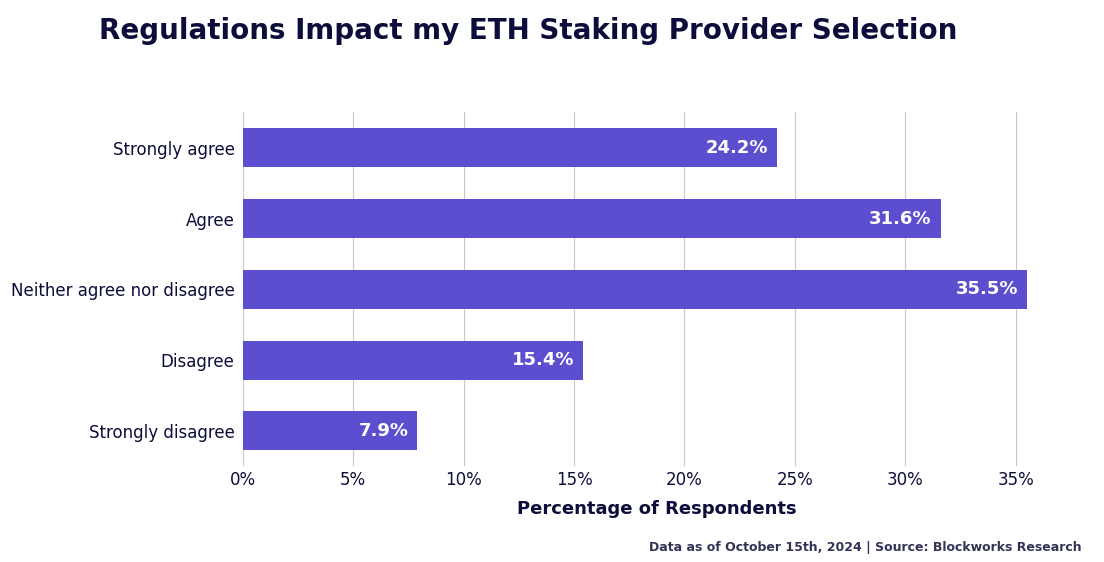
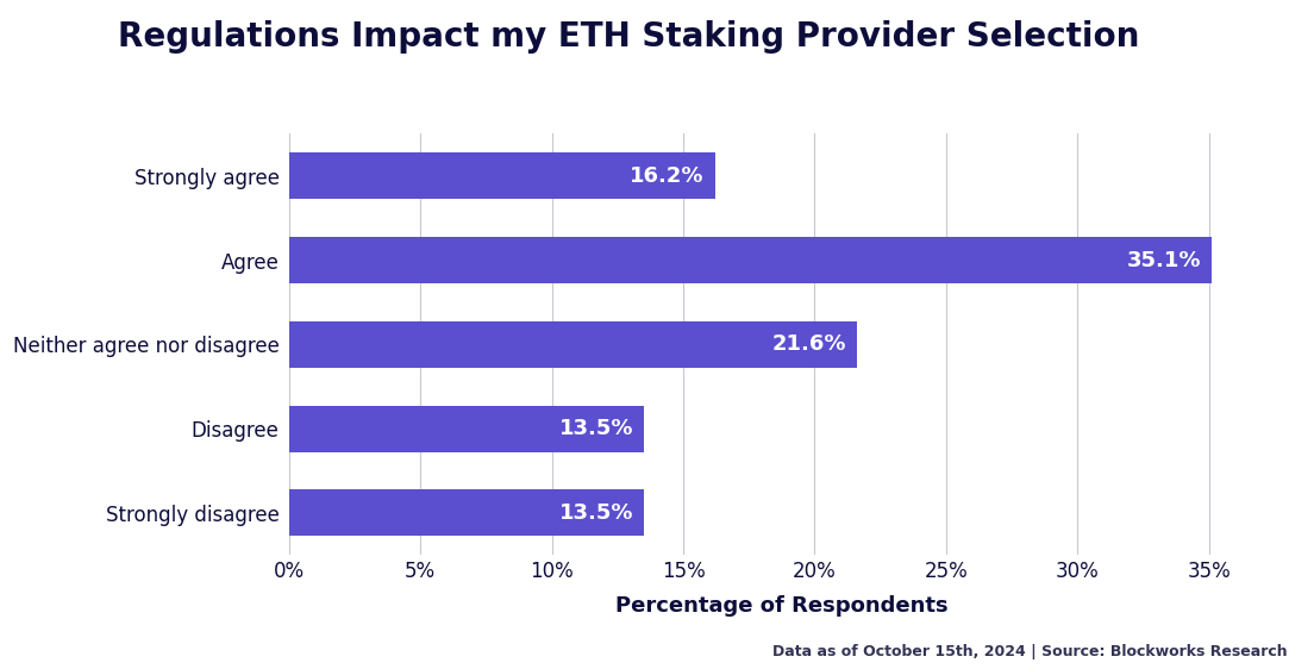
Strongly agree: 24.2% -> 16.2%
Agree: 31.6% -> 35.1%
Neither agree nor disagree: 35.5% -> 21.6%
Disagree: 15.4% -> 13.5%
Strongly disagree: 7.9% -> 13.5%
